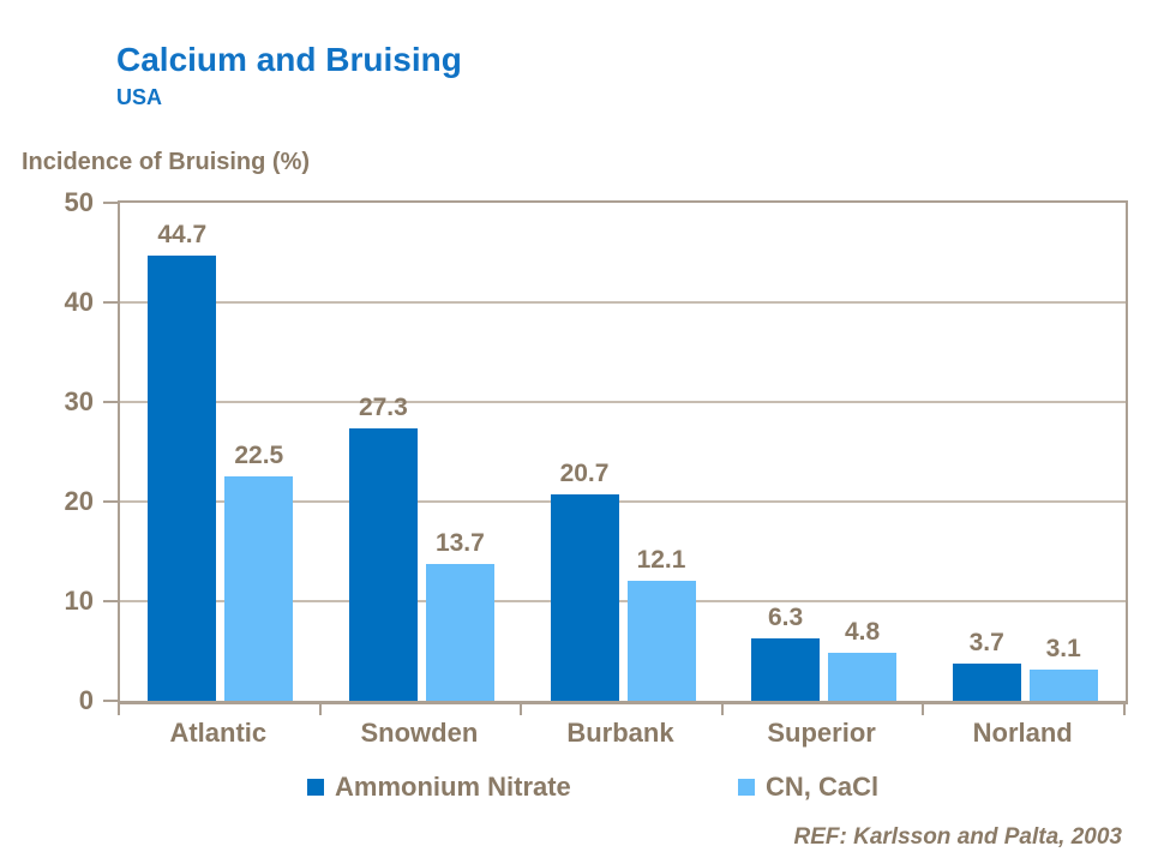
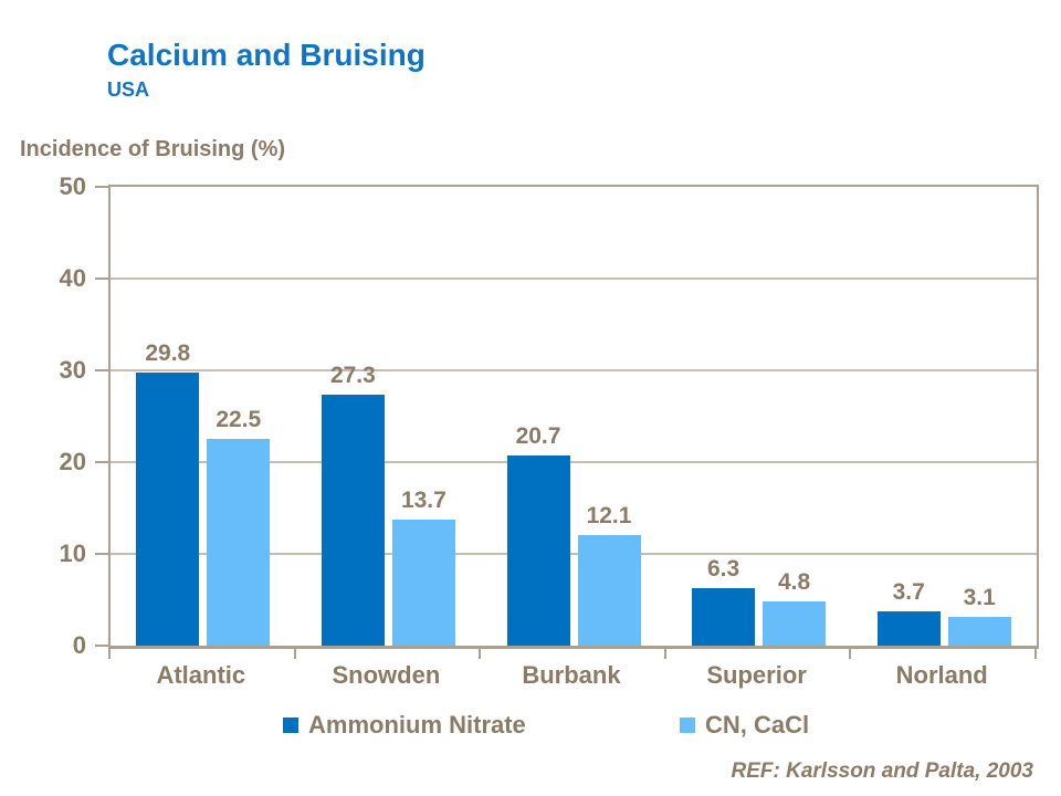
Ammonium Nitrate/Atlantic: 44.7 -> 29.8
